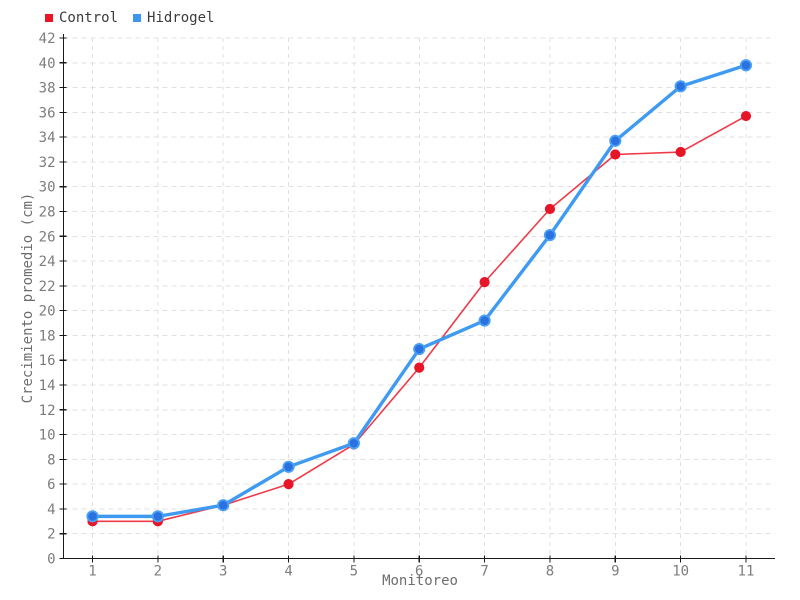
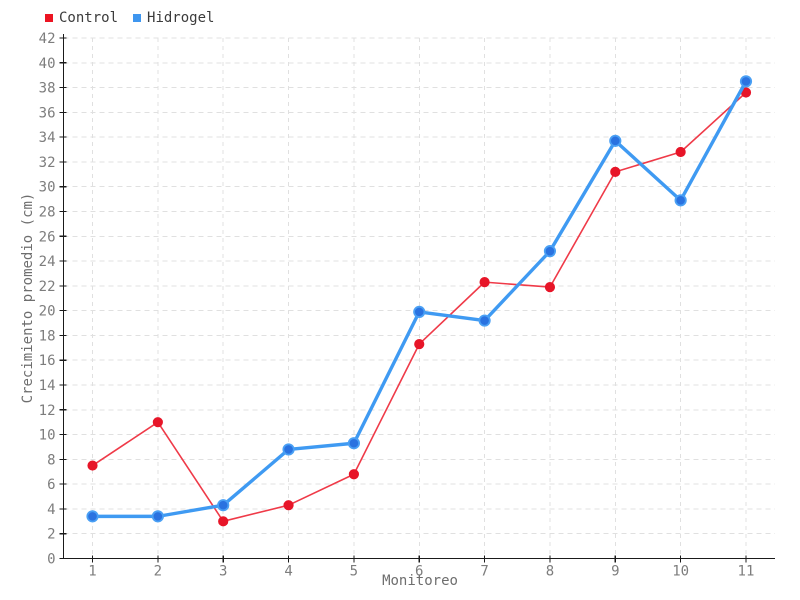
Control/1: 3.0 -> 7.5
Control/2: 3.0 -> 11.0
Control/3: 4.3 -> 3.0
Control/4: 6.0 -> 4.3
Hidrogel/4: 7.4 -> 8.8
Control/5: 9.2 -> 6.8
Control/6: 15.4 -> 17.3
Hidrogel/6: 16.9 -> 19.9
Control/8: 28.2 -> 21.9
Hidrogel/8: 26.1 -> 24.8
Control/9: 32.6 -> 31.2
Hidrogel/10: 38.1 -> 28.9
Control/11: 35.7 -> 37.6
Hidrogel/11: 39.8 -> 38.5
